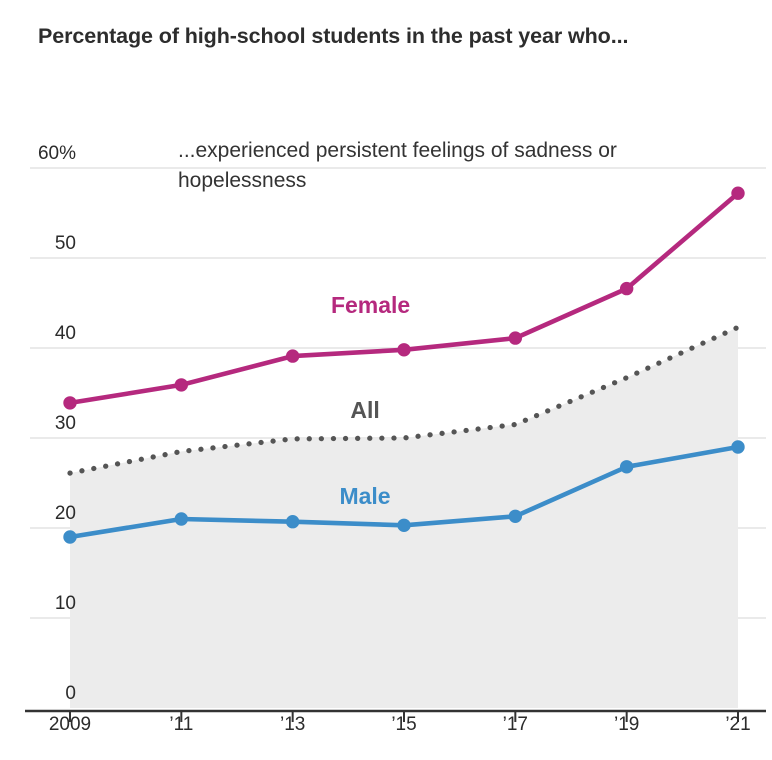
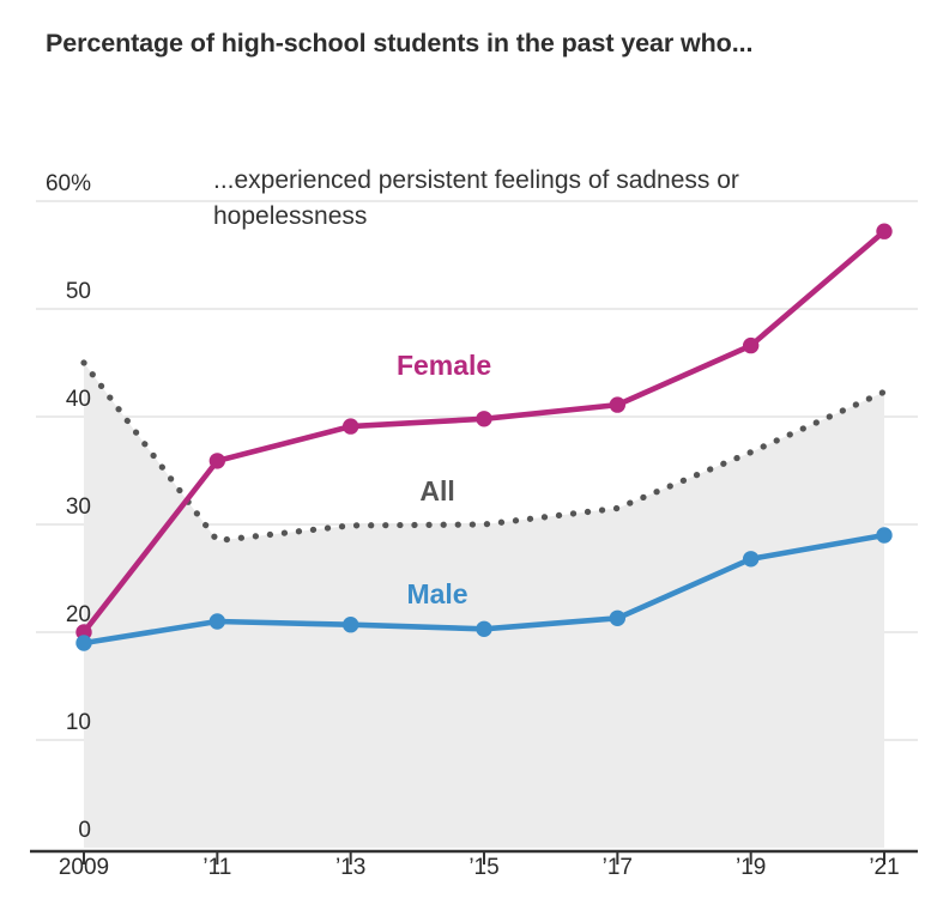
Female/2009: 34% -> 20%
All/2009: 26% -> 45%
